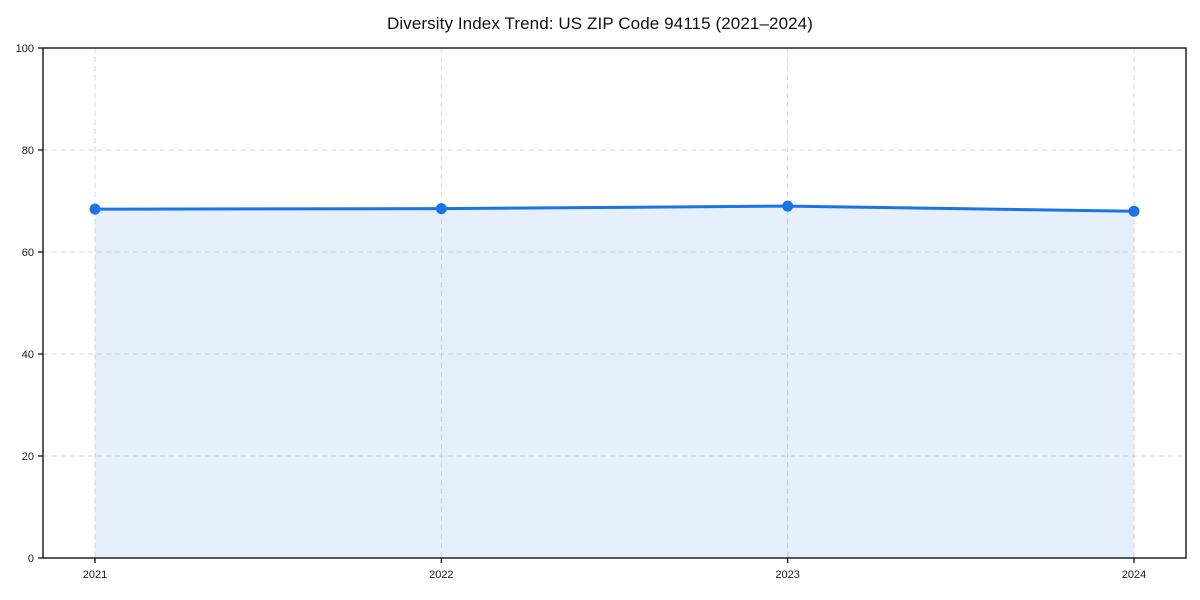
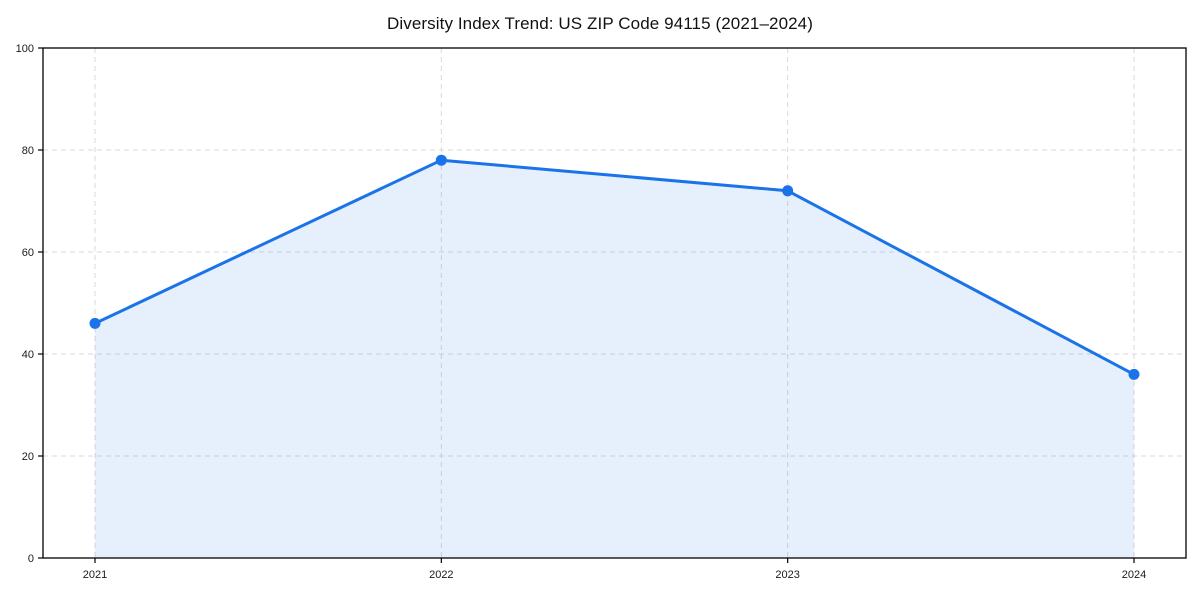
2021: 68 -> 46
2022: 68 -> 78
2023: 69 -> 72
2024: 68 -> 36
